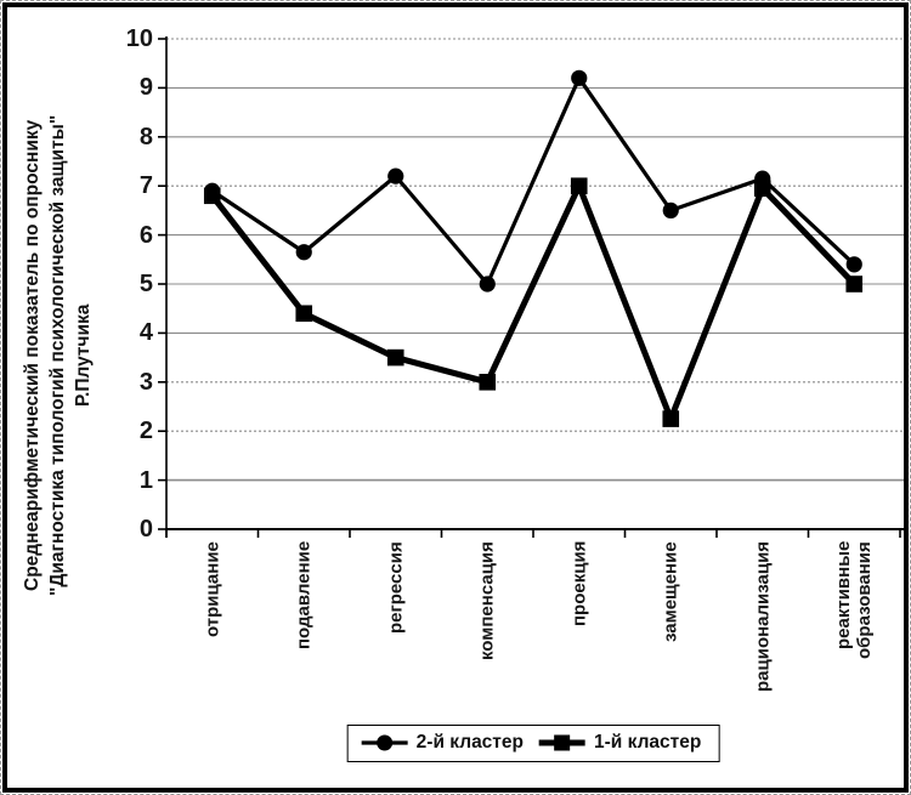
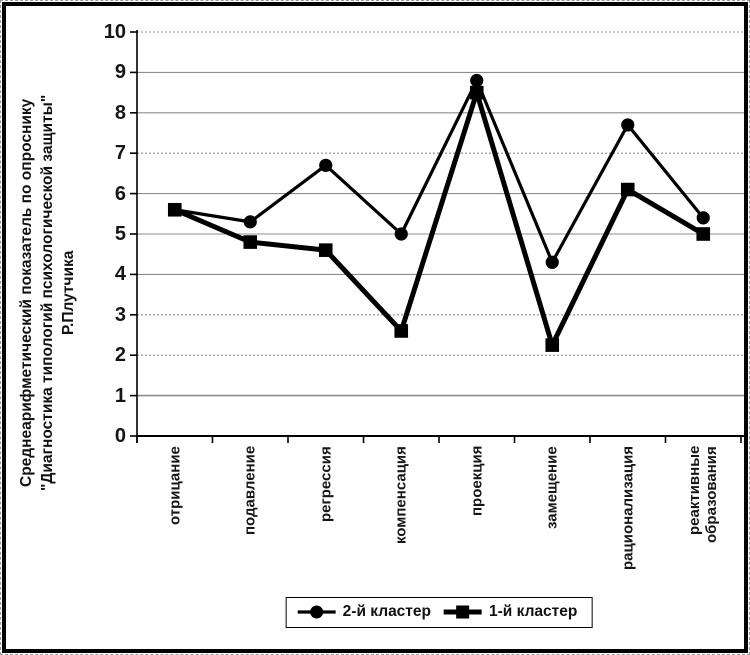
2-й кластер/отрицание: 6.9 -> 5.6
1-й кластер/отрицание: 6.8 -> 5.6
2-й кластер/подавление: 5.7 -> 5.3
1-й кластер/подавление: 4.4 -> 4.8
2-й кластер/регрессия: 7.2 -> 6.7
1-й кластер/регрессия: 3.5 -> 4.6
1-й кластер/компенсация: 3.0 -> 2.6
2-й кластер/проекция: 9.2 -> 8.8
1-й кластер/проекция: 7.0 -> 8.5
2-й кластер/замещение: 6.5 -> 4.3
2-й кластер/рационализация: 7.2 -> 7.7
1-й кластер/рационализация: 7.0 -> 6.1
